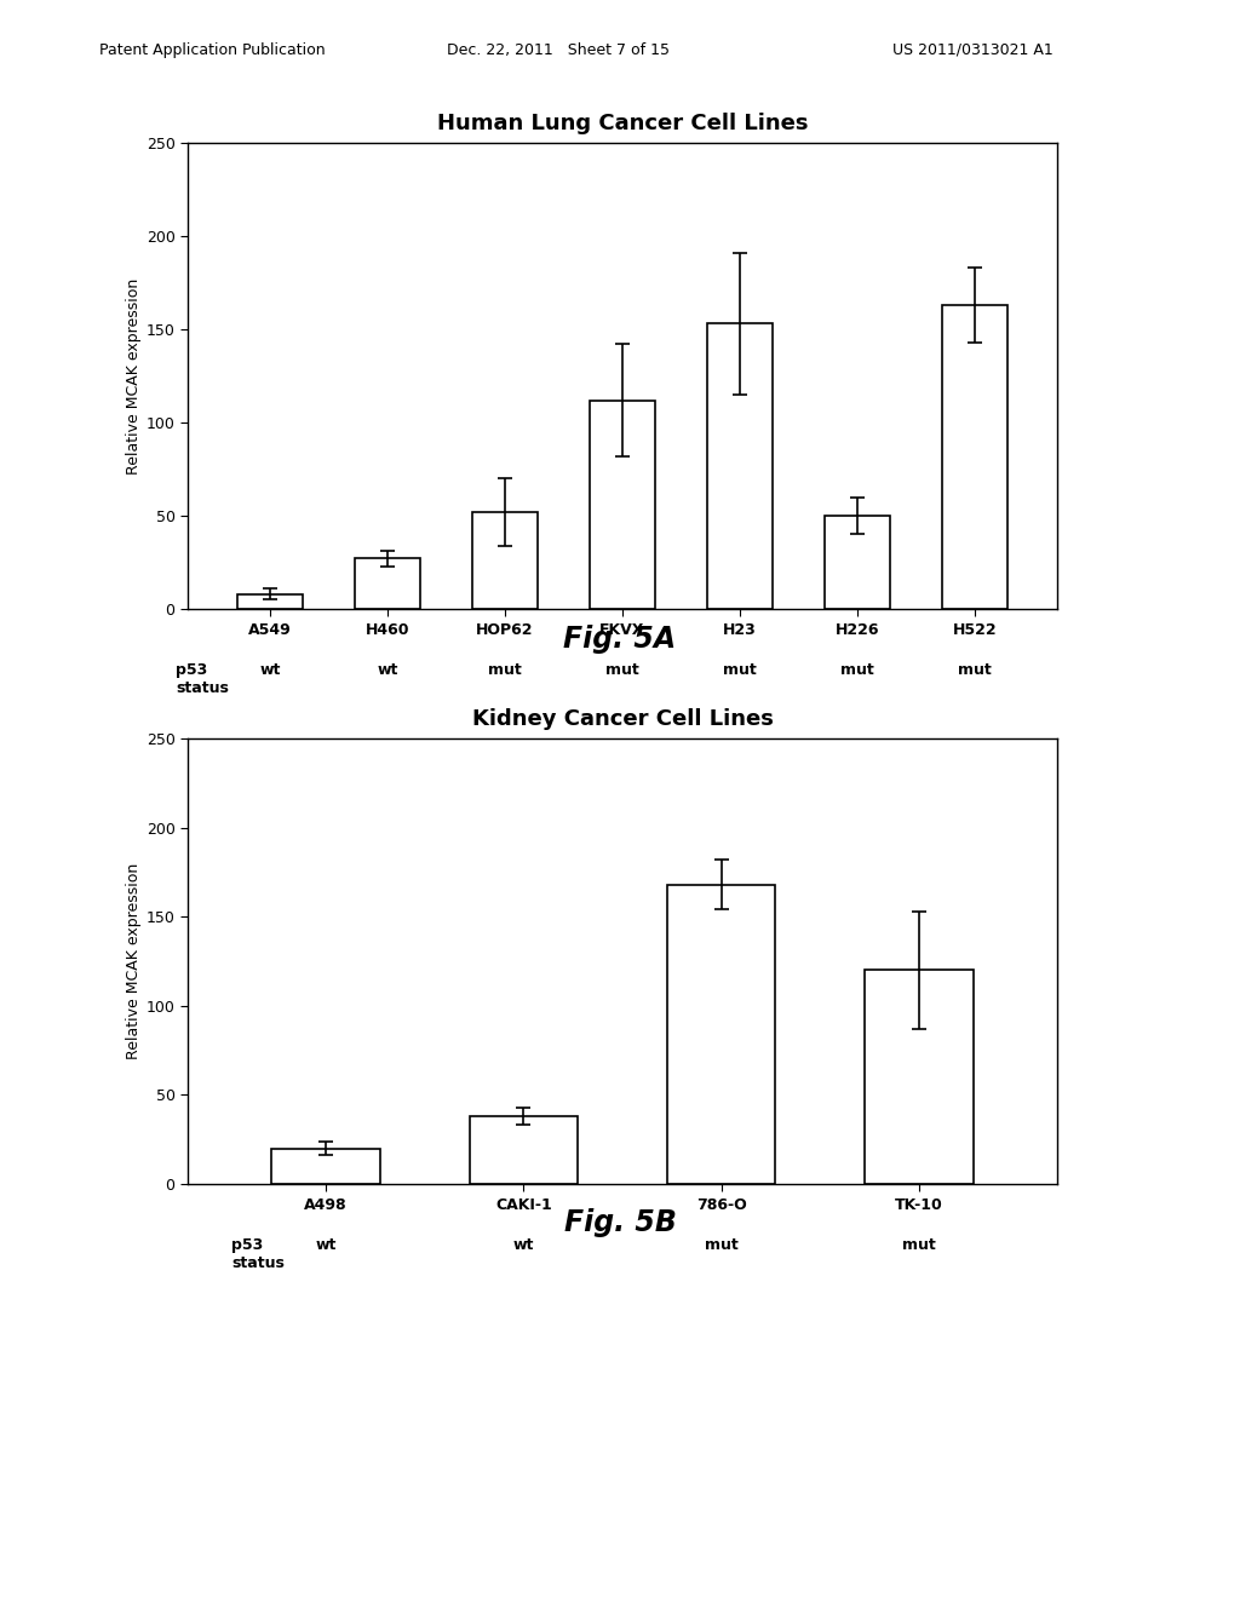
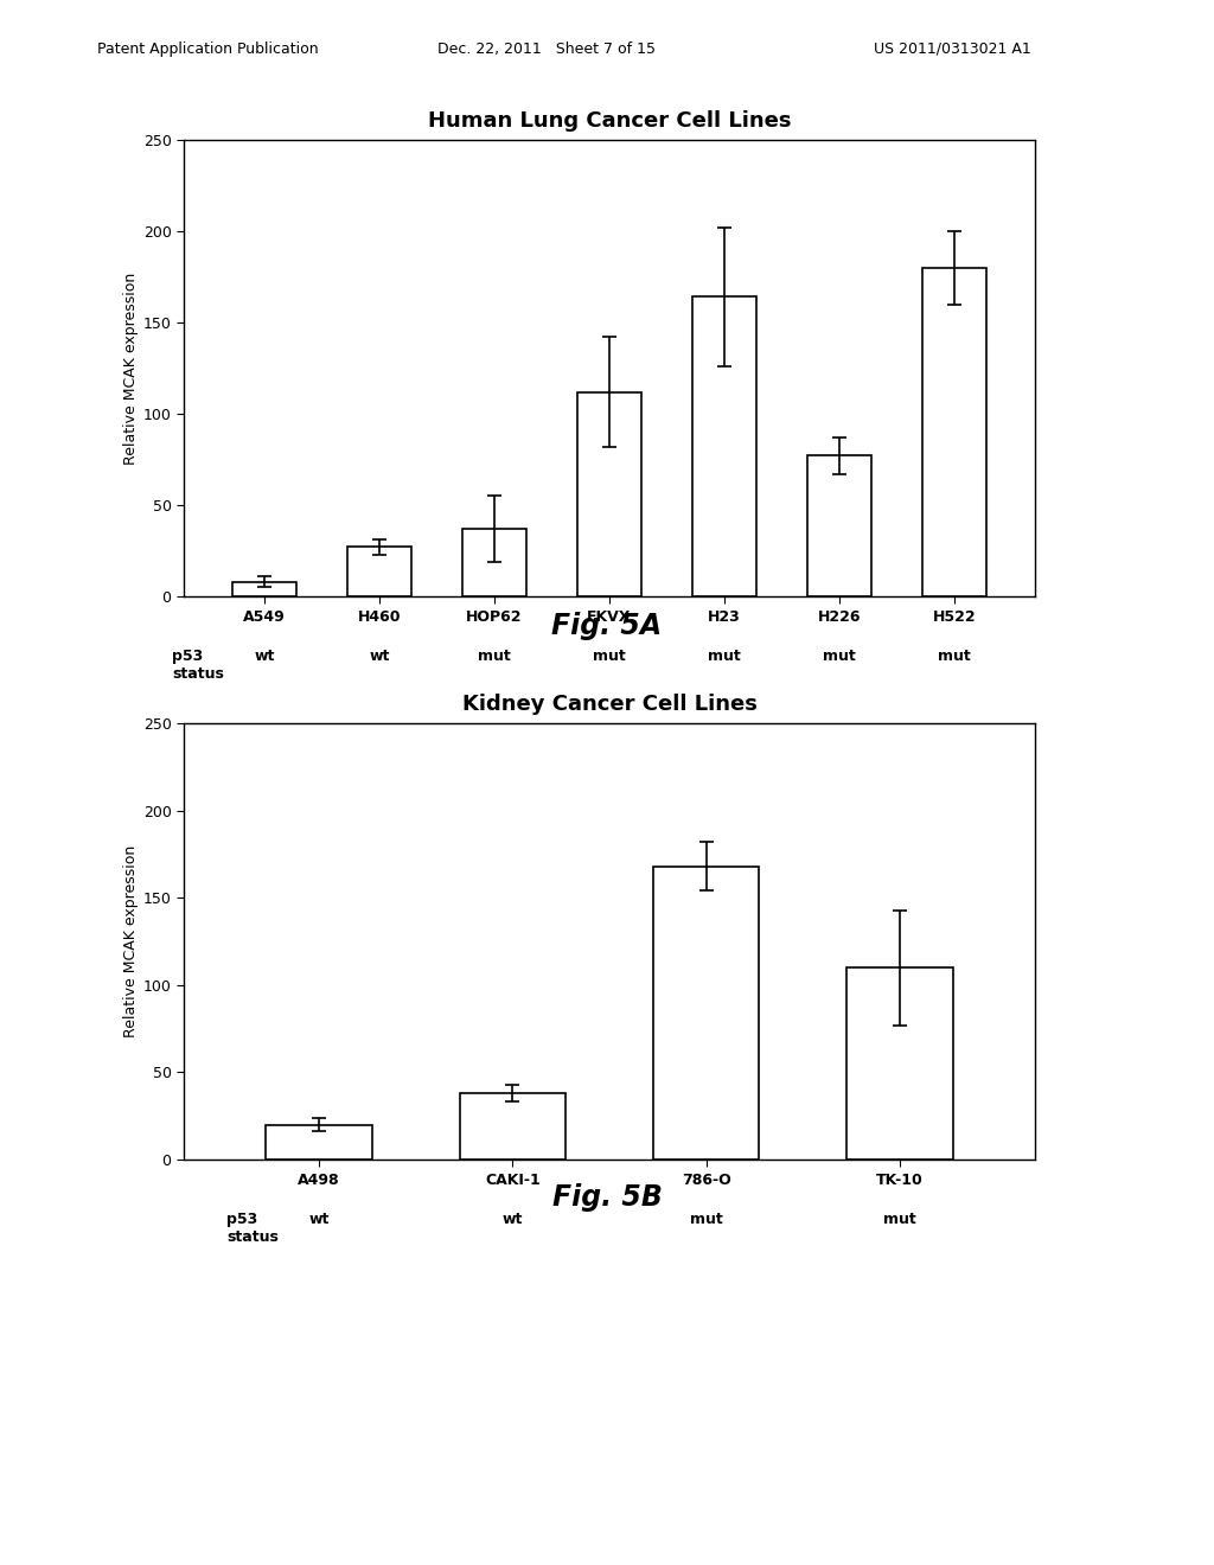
Human Lung Cancer Cell Lines/HOP62: 52 -> 37
Human Lung Cancer Cell Lines/H23: 153 -> 164
Human Lung Cancer Cell Lines/H226: 50 -> 77
Human Lung Cancer Cell Lines/H522: 163 -> 180
Kidney Cancer Cell Lines/TK-10: 120 -> 110
